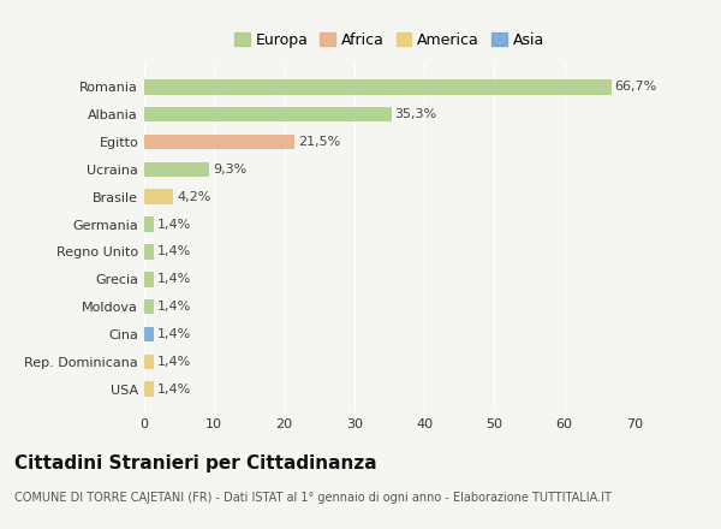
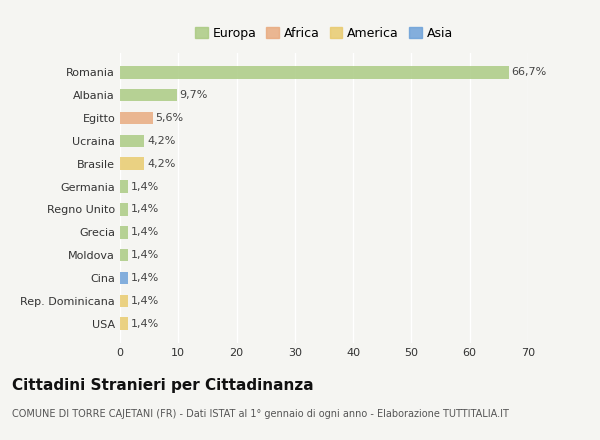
Albania: 35,3% -> 9,7%
Egitto: 21,5% -> 5,6%
Ucraina: 9,3% -> 4,2%
